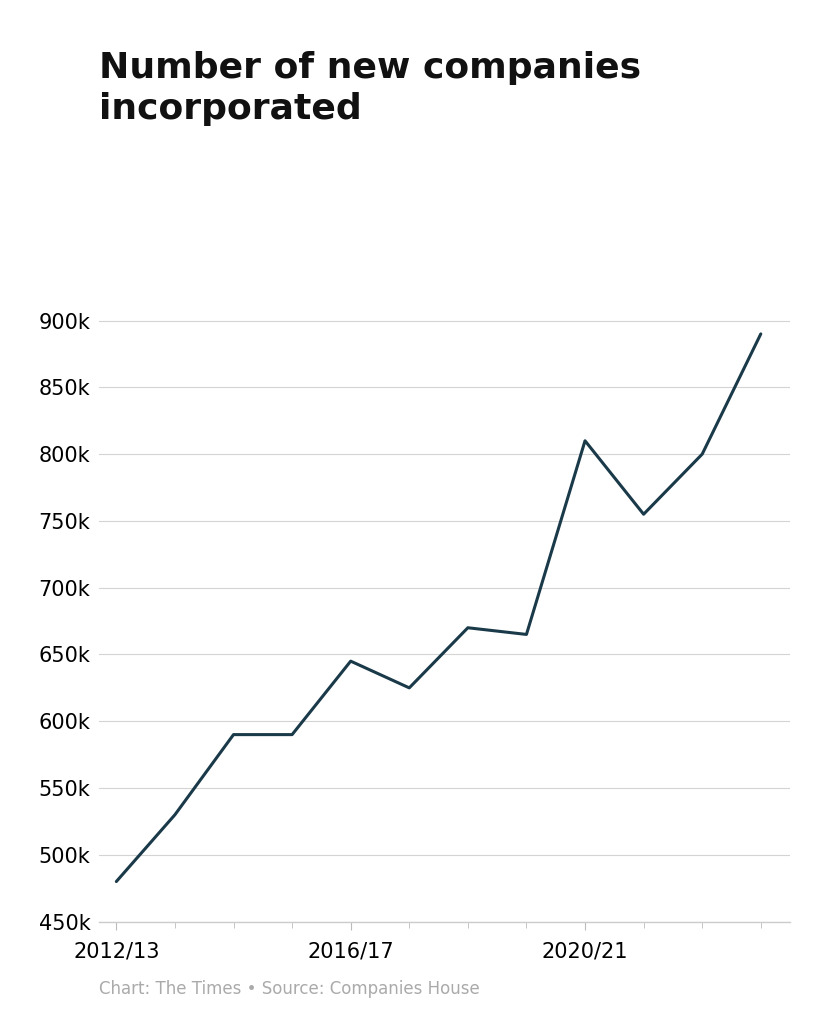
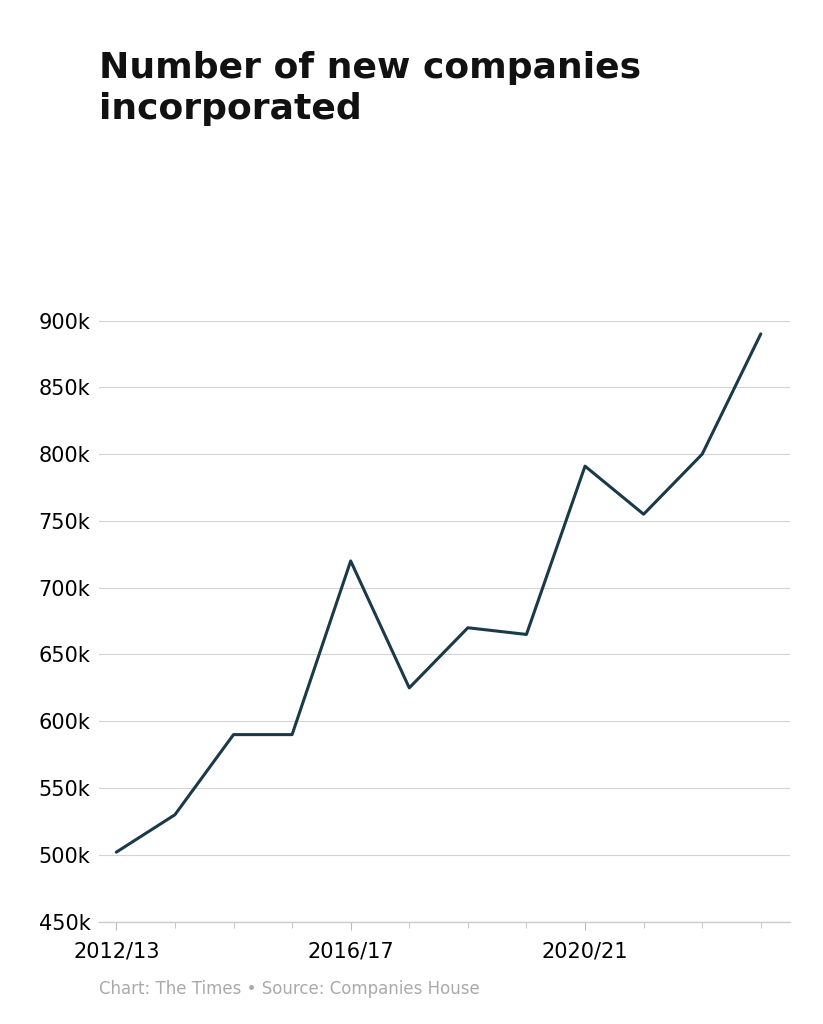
2012/13: 480k -> 502k
2016/17: 645k -> 720k
2020/21: 810k -> 791k
